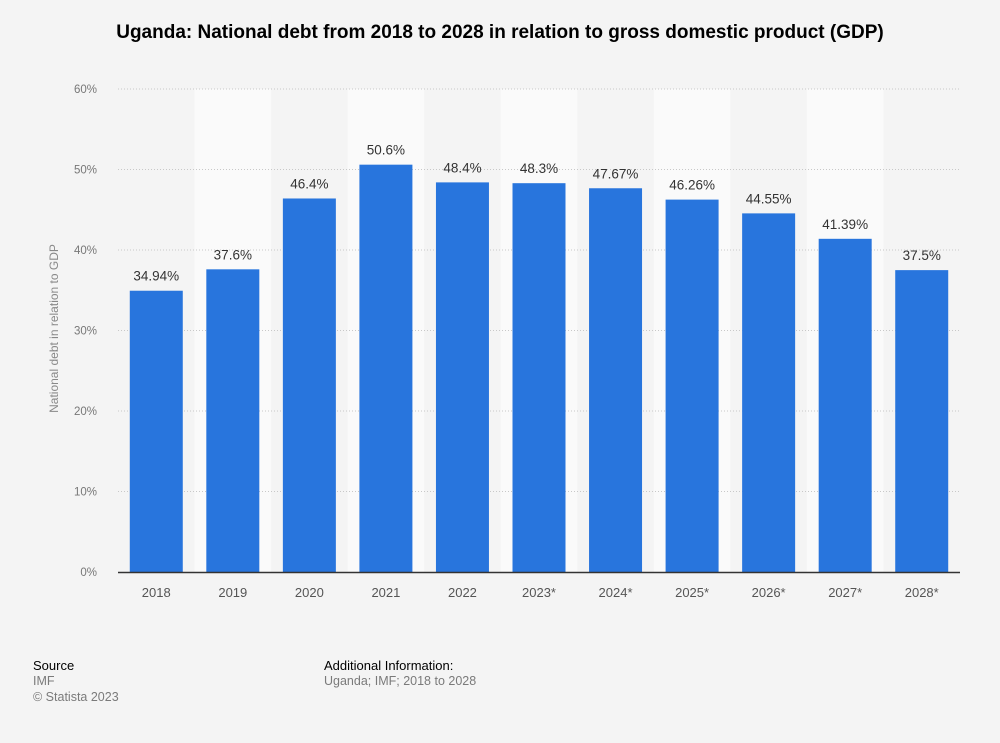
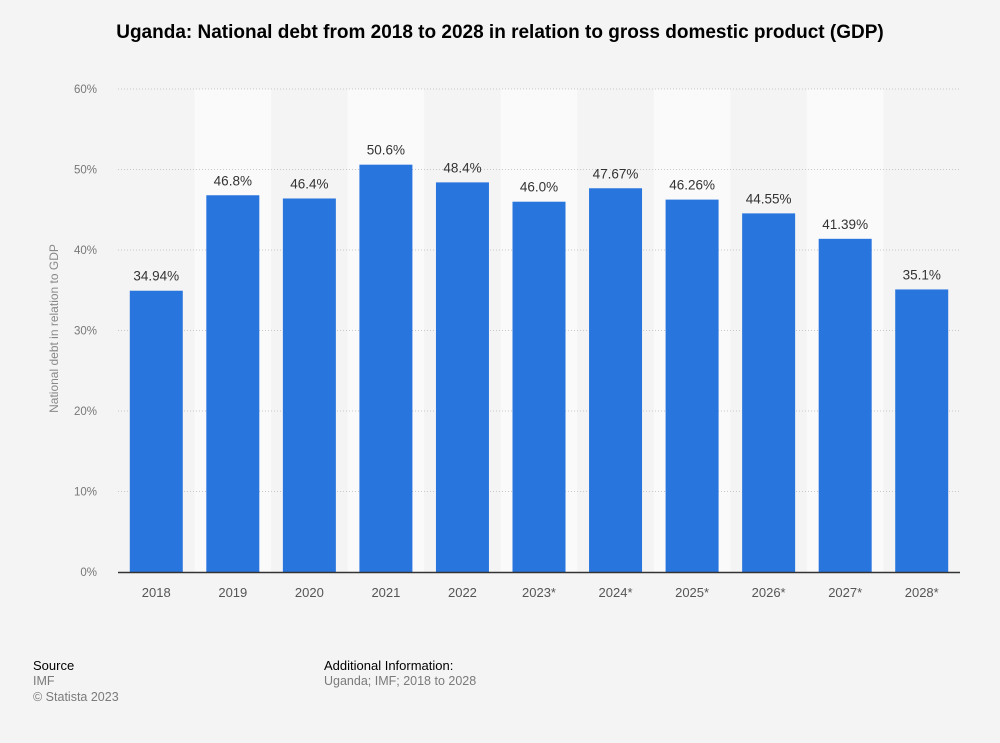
2019: 37.6% -> 46.8%
2023*: 48.3% -> 46.0%
2028*: 37.5% -> 35.1%
